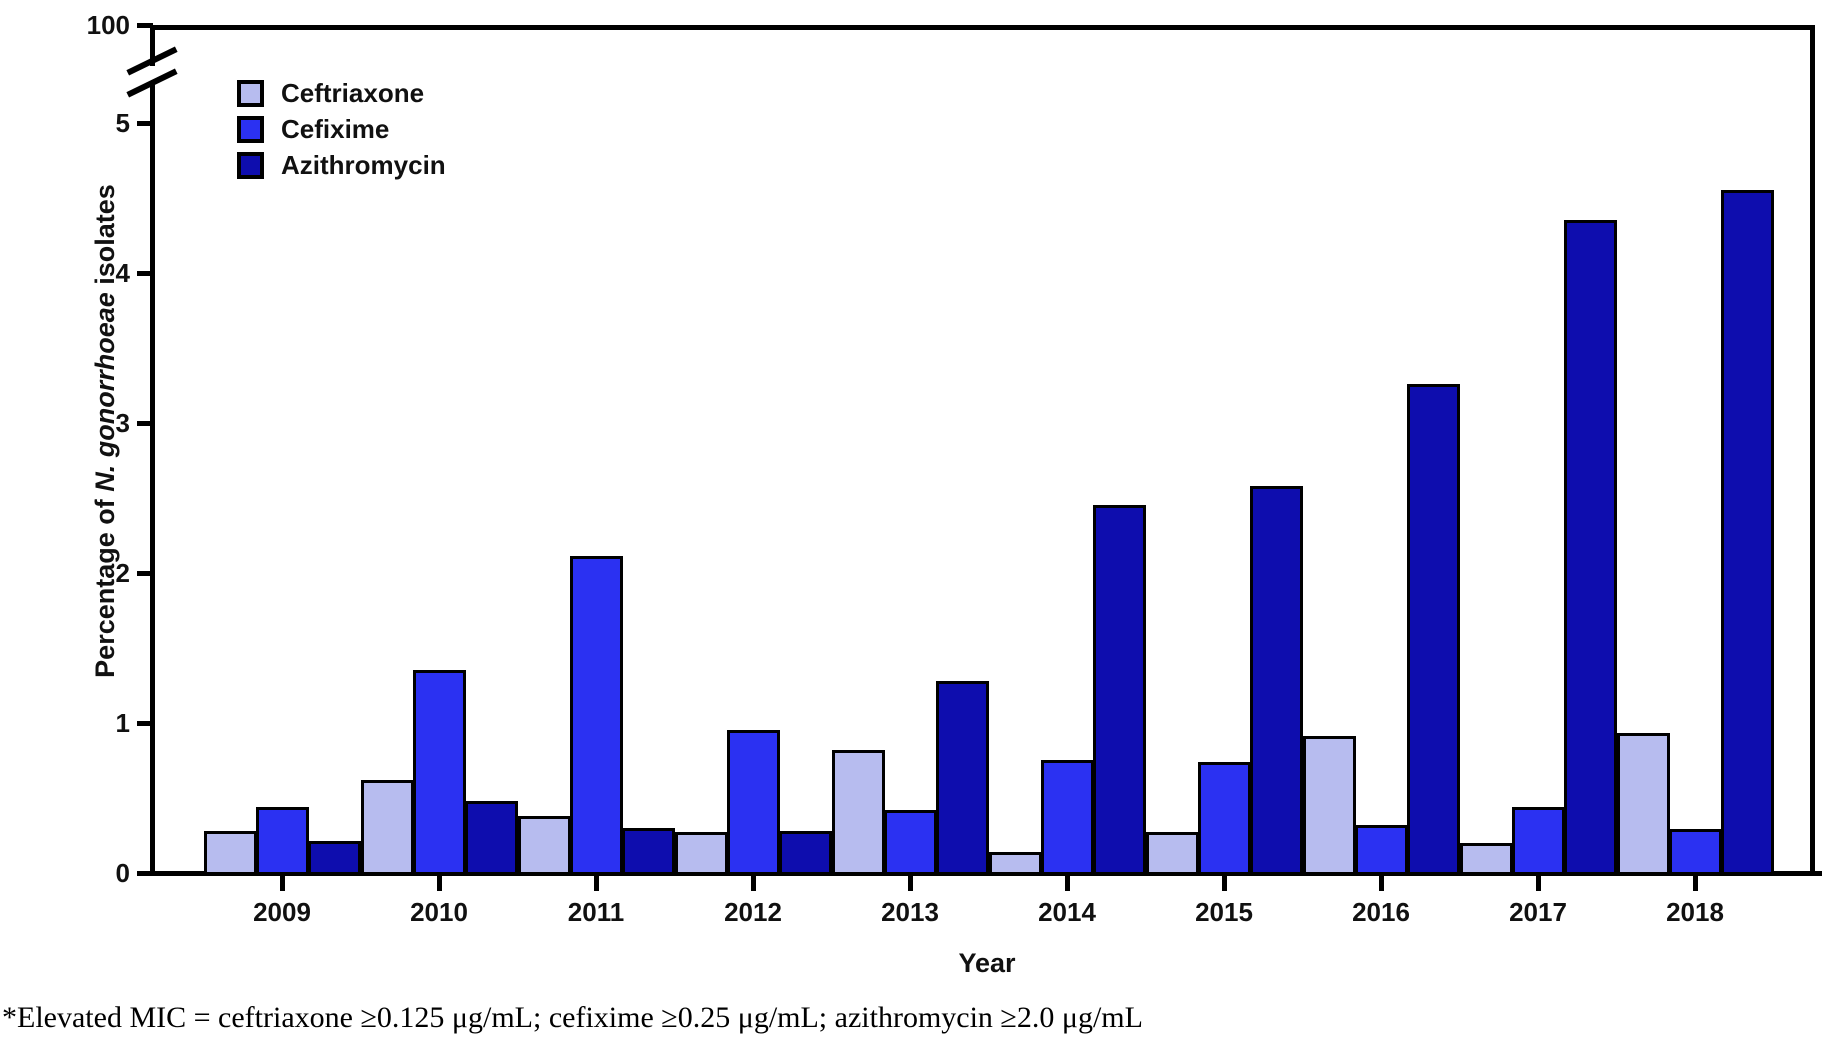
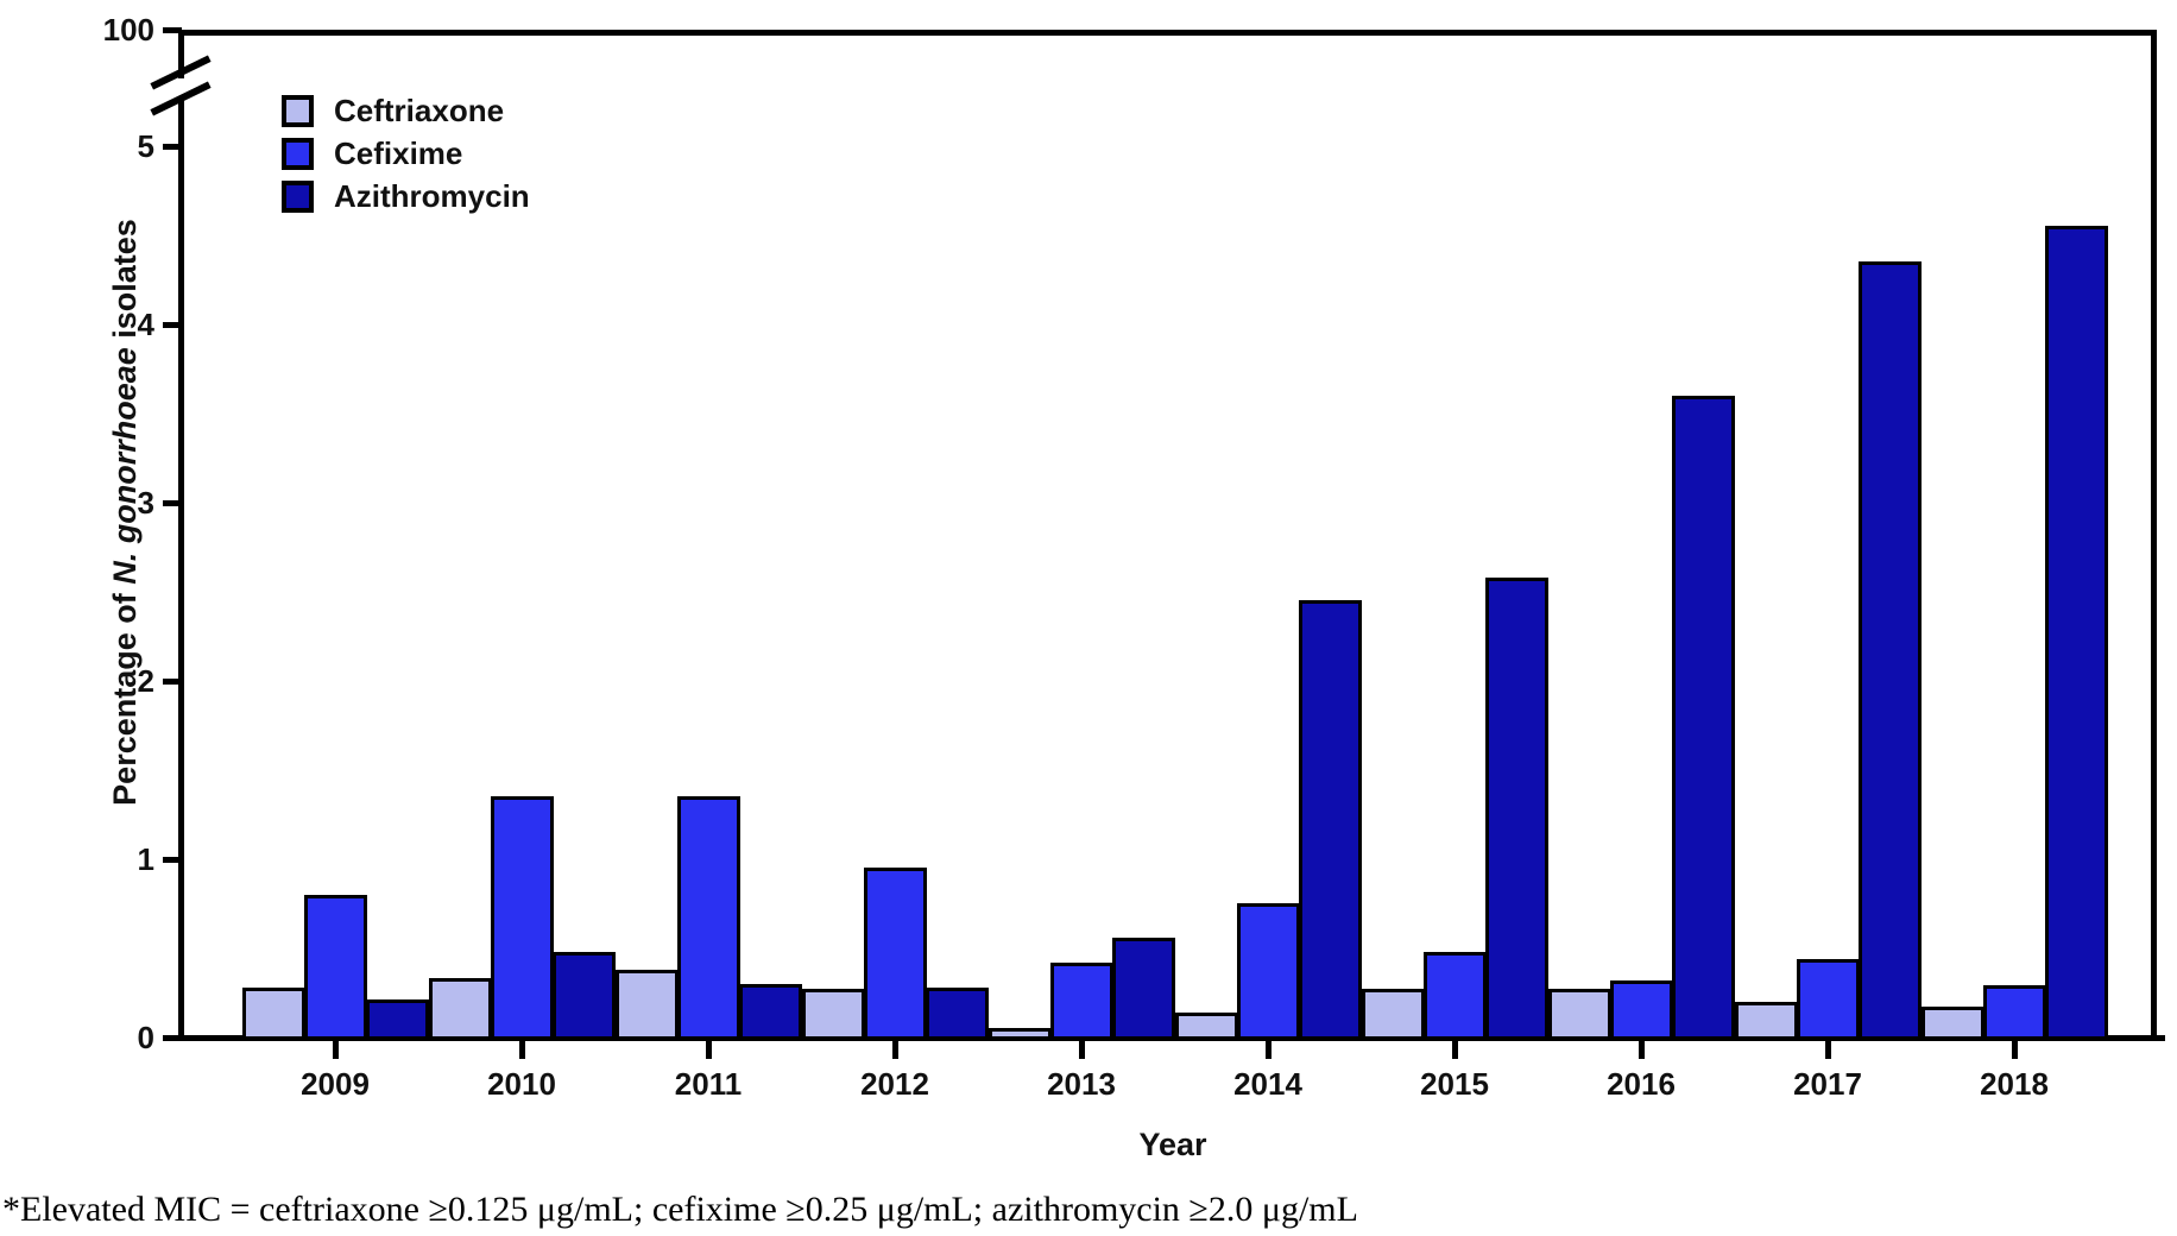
Cefixime/2009: 0.44 -> 0.80
Ceftriaxone/2010: 0.62 -> 0.33
Cefixime/2011: 2.11 -> 1.35
Ceftriaxone/2013: 0.82 -> 0.05
Azithromycin/2013: 1.28 -> 0.56
Cefixime/2015: 0.74 -> 0.48
Ceftriaxone/2016: 0.91 -> 0.27
Azithromycin/2016: 3.26 -> 3.60
Ceftriaxone/2018: 0.93 -> 0.17
